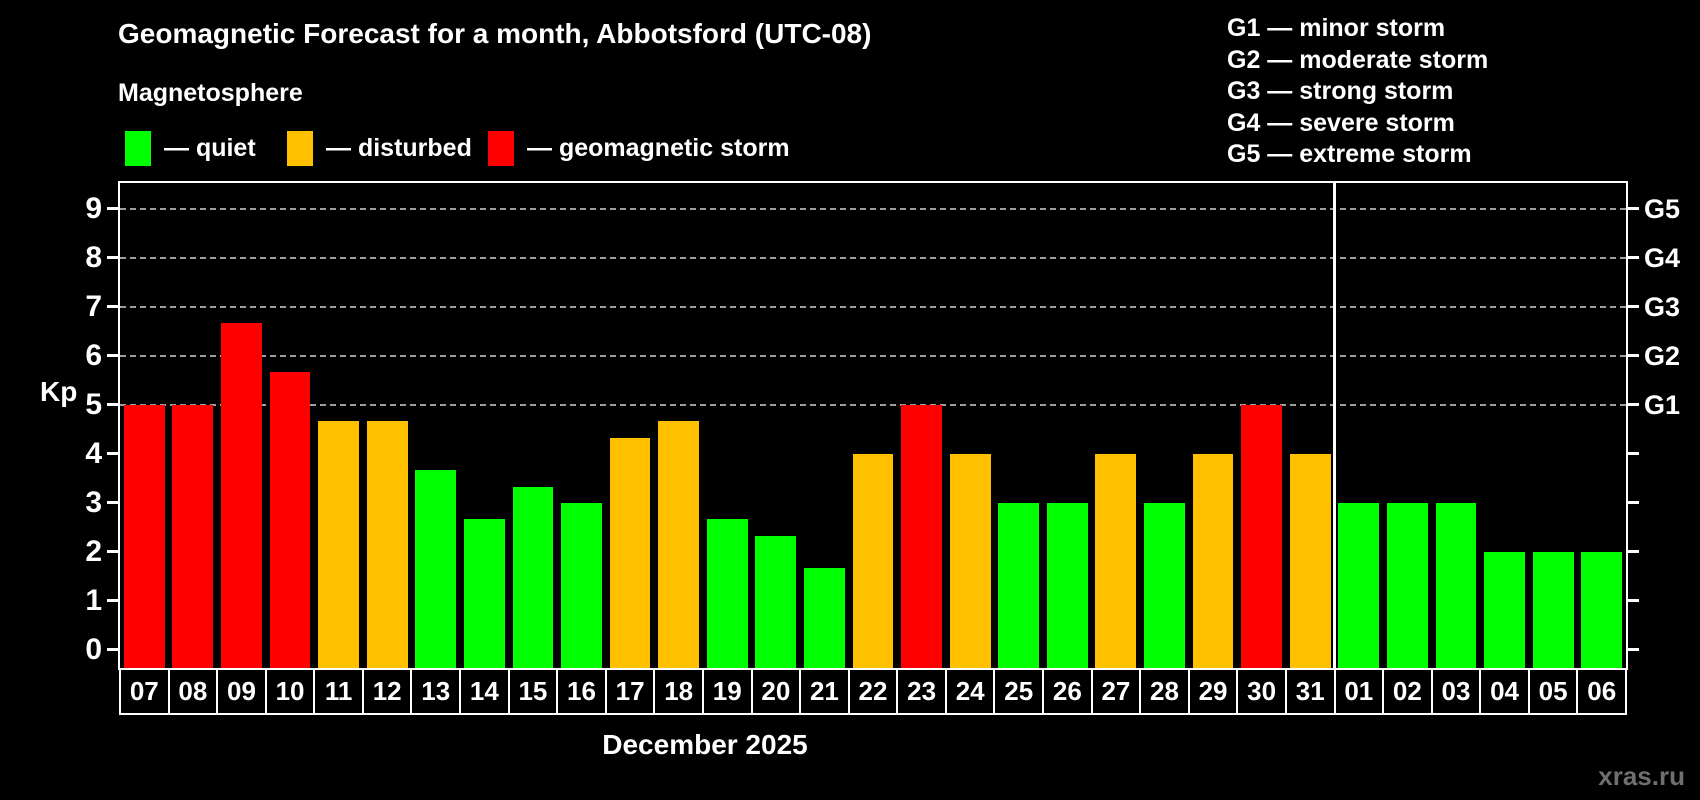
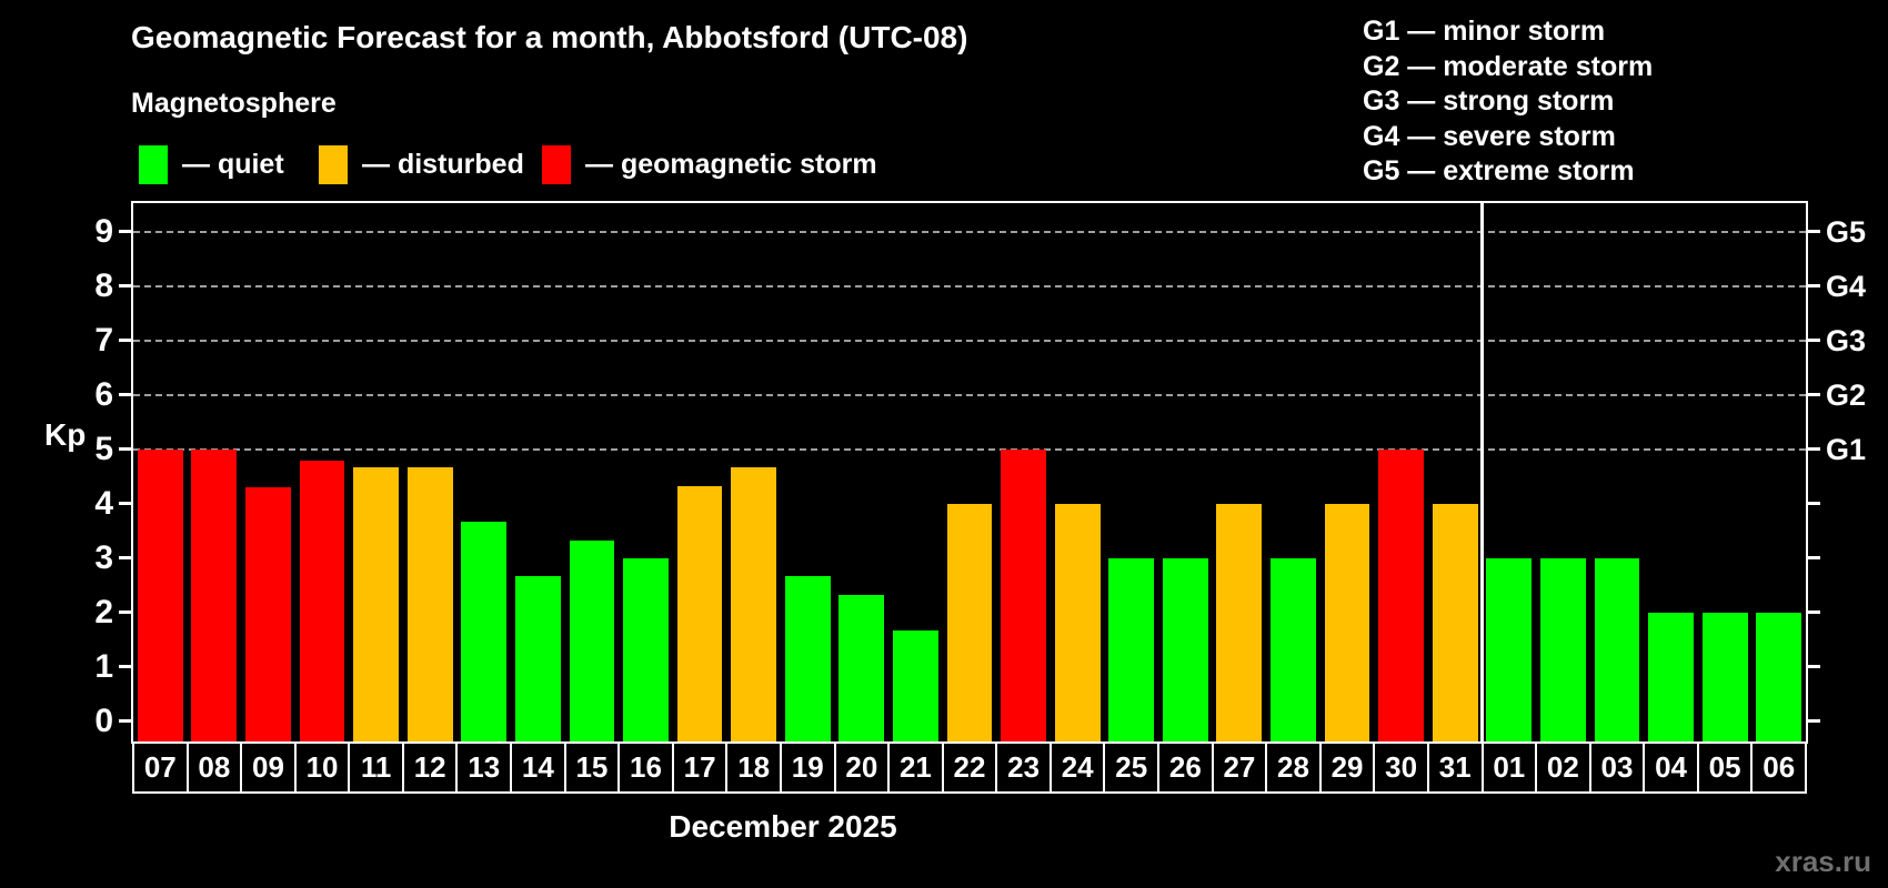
09: 6.7 -> 4.3
10: 5.7 -> 4.8
